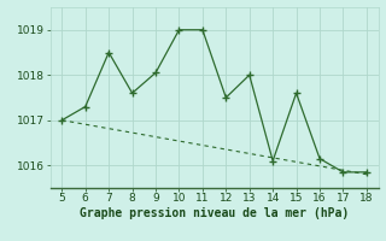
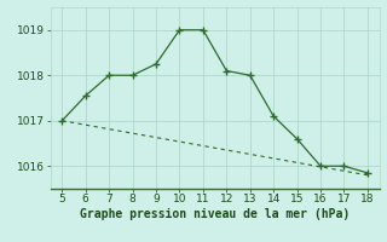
6: 1017.30 -> 1017.55
7: 1018.50 -> 1018.00
8: 1017.60 -> 1018.00
9: 1018.05 -> 1018.25
12: 1017.50 -> 1018.10
14: 1016.10 -> 1017.10
15: 1017.60 -> 1016.60
16: 1016.15 -> 1016.00
17: 1015.85 -> 1016.00
